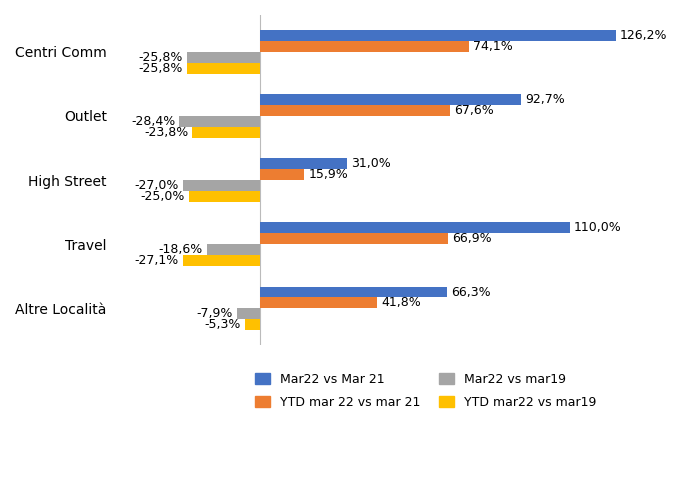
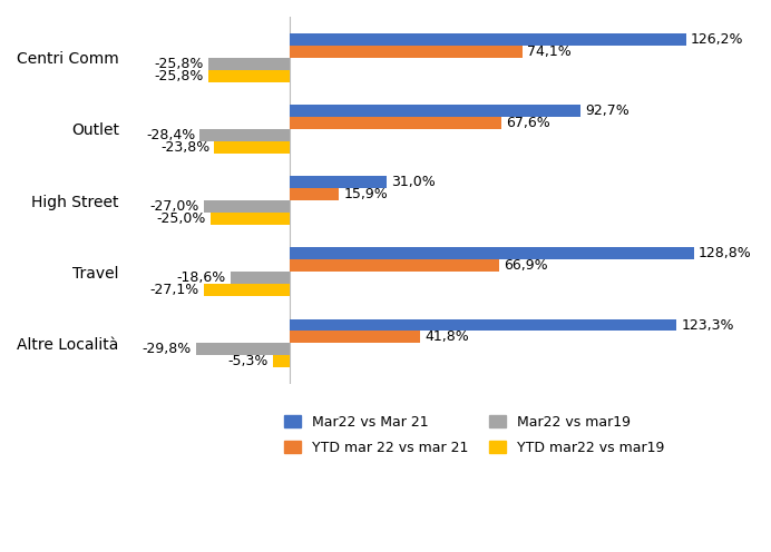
Mar22 vs Mar 21/Travel: 110,0% -> 128,8%
Mar22 vs Mar 21/Altre Località: 66,3% -> 123,3%
Mar22 vs mar19/Altre Località: -7,9% -> -29,8%
